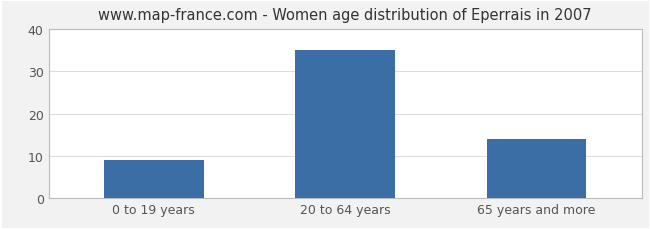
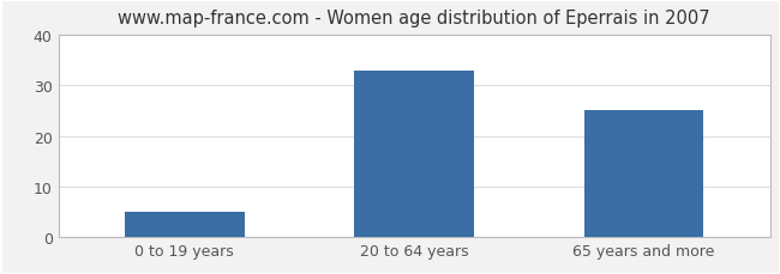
0 to 19 years: 9 -> 5
20 to 64 years: 35 -> 33
65 years and more: 14 -> 25
